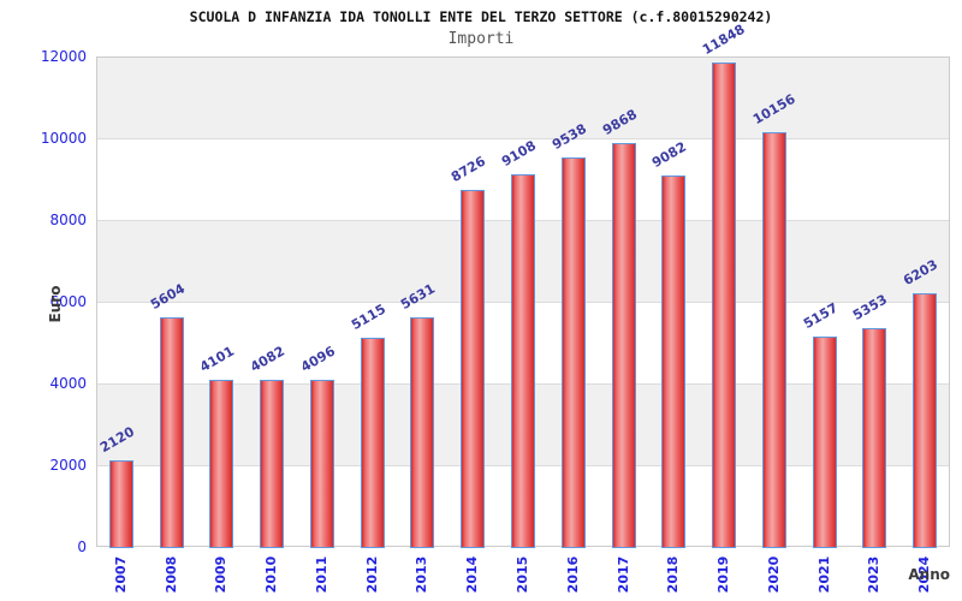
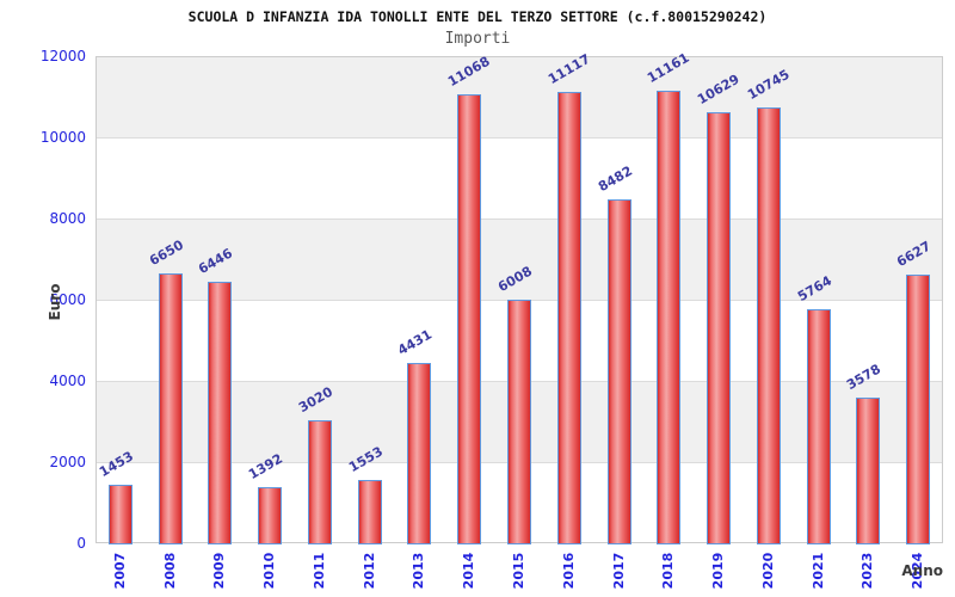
2007: 2120 -> 1453
2008: 5604 -> 6650
2009: 4101 -> 6446
2010: 4082 -> 1392
2011: 4096 -> 3020
2012: 5115 -> 1553
2013: 5631 -> 4431
2014: 8726 -> 11068
2015: 9108 -> 6008
2016: 9538 -> 11117
2017: 9868 -> 8482
2018: 9082 -> 11161
2019: 11848 -> 10629
2020: 10156 -> 10745
2021: 5157 -> 5764
2023: 5353 -> 3578
2024: 6203 -> 6627
